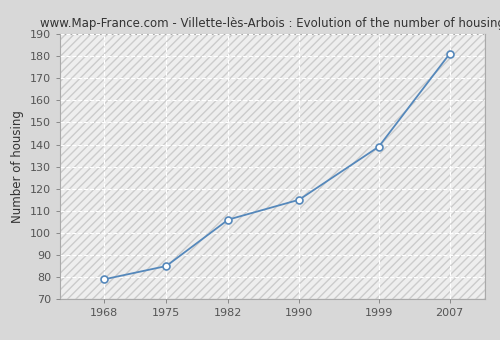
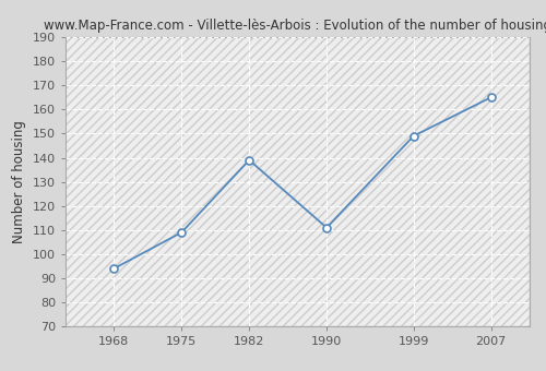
1968: 79 -> 94
1975: 85 -> 109
1982: 106 -> 139
1990: 115 -> 111
1999: 139 -> 149
2007: 181 -> 165
